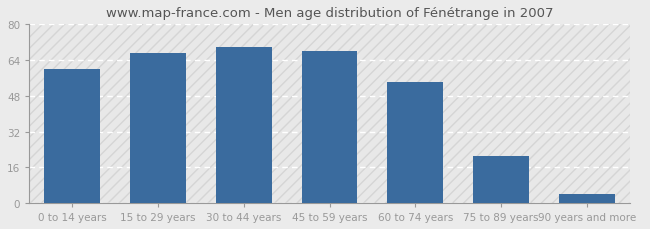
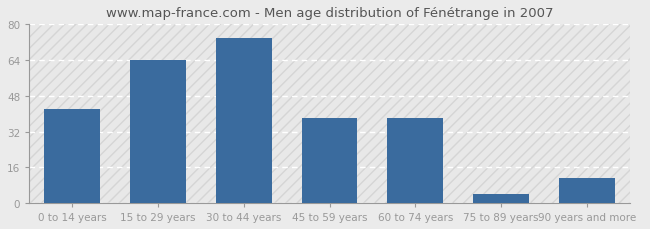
0 to 14 years: 60 -> 42
15 to 29 years: 67 -> 64
30 to 44 years: 70 -> 74
45 to 59 years: 68 -> 38
60 to 74 years: 54 -> 38
75 to 89 years: 21 -> 4
90 years and more: 4 -> 11
